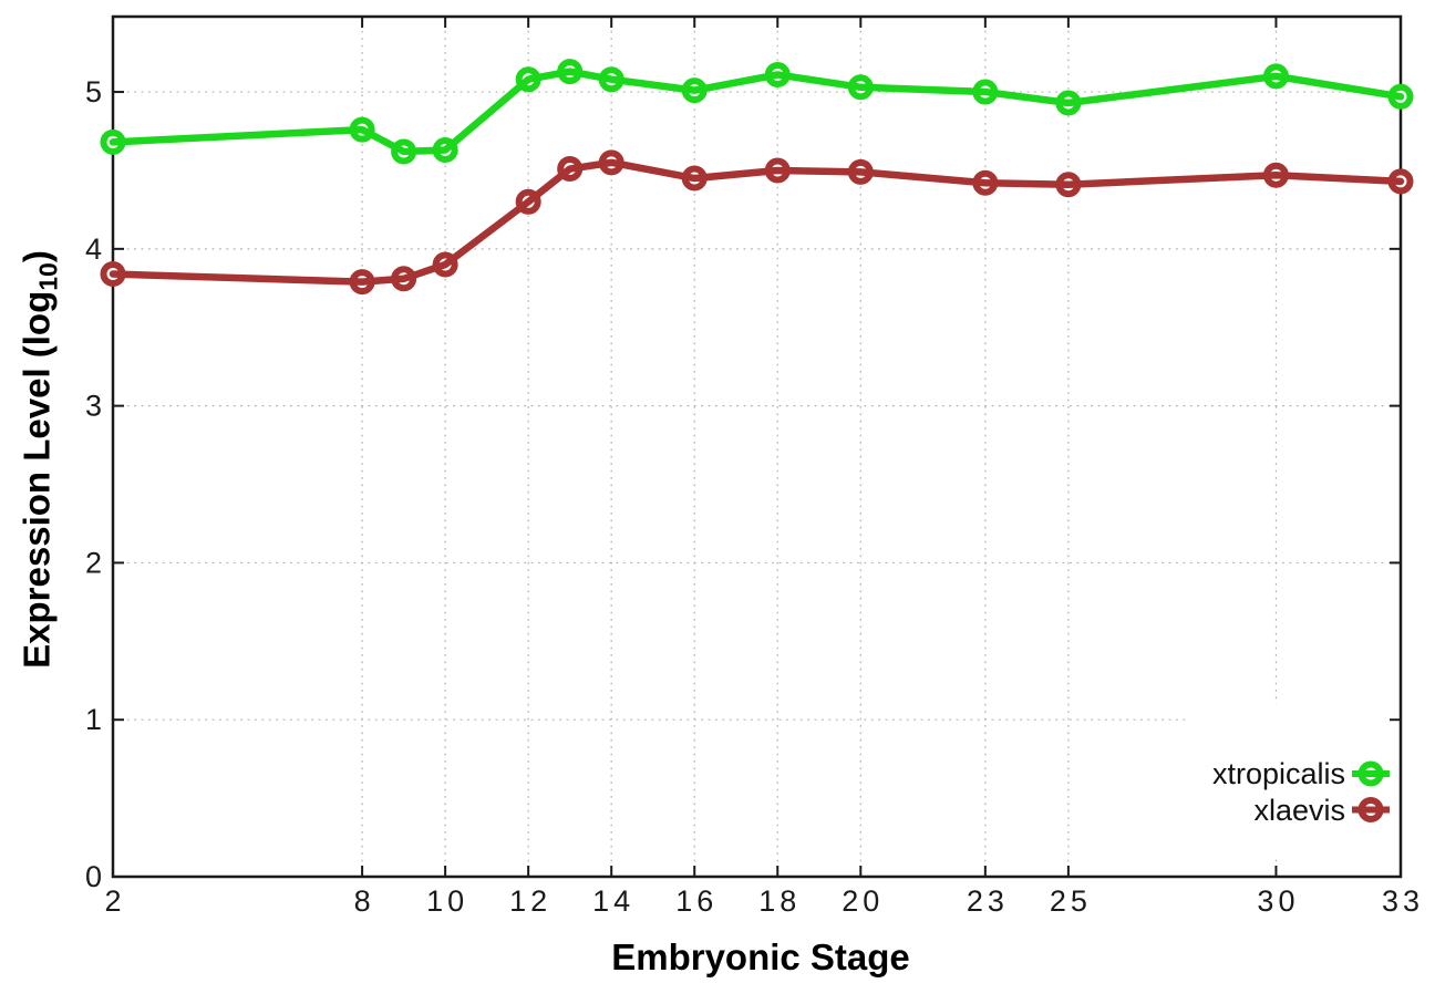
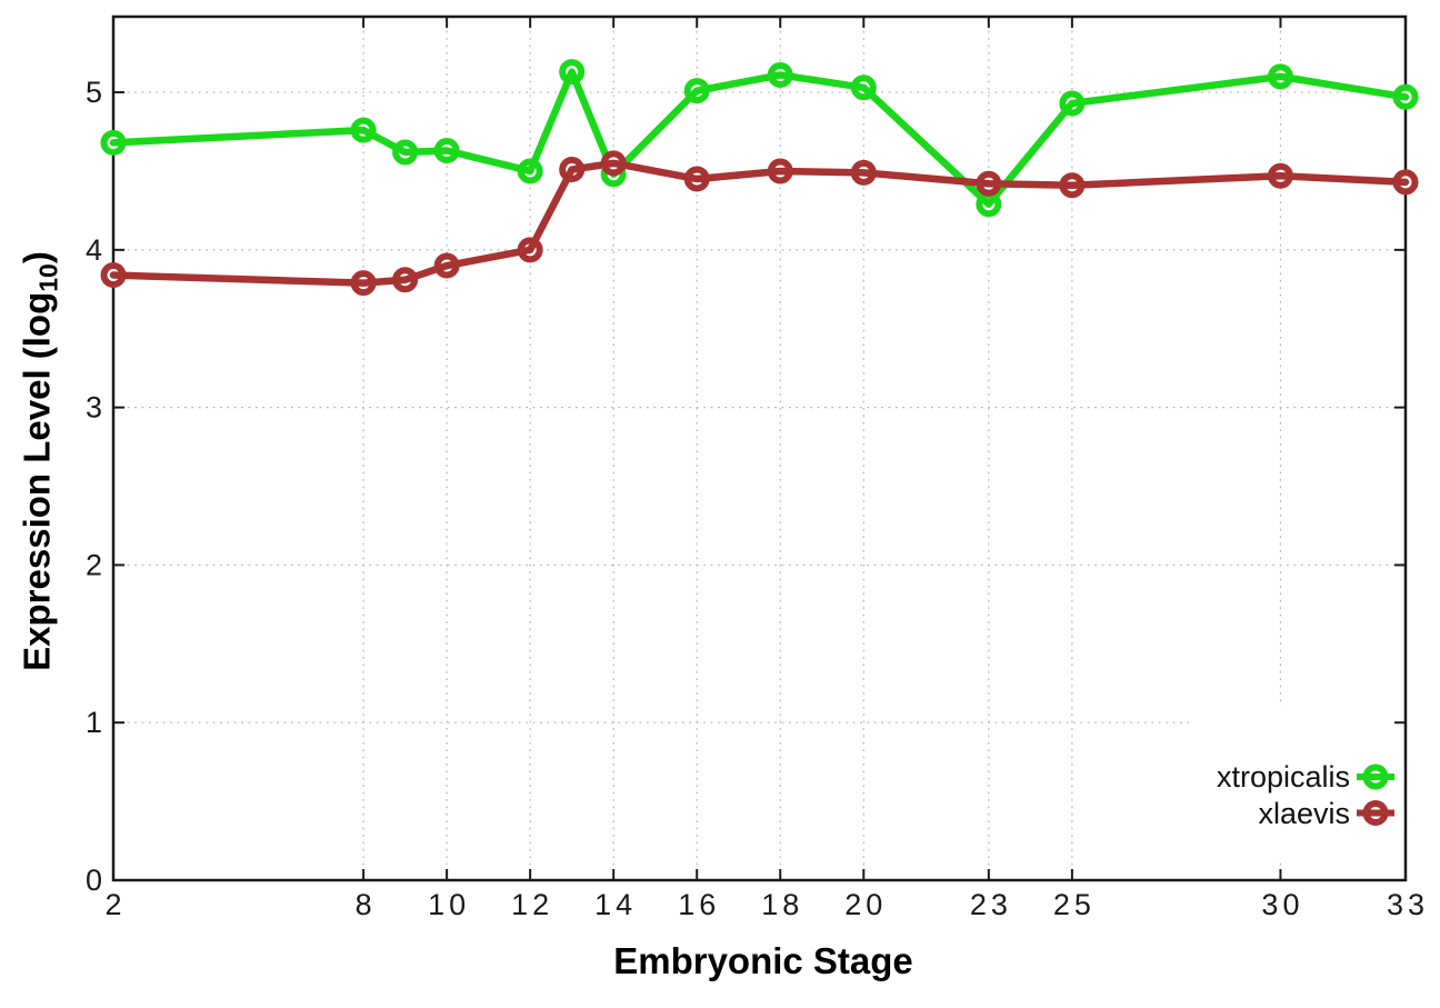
xtropicalis/12: 5.08 -> 4.50
xlaevis/12: 4.30 -> 4.00
xtropicalis/14: 5.08 -> 4.48
xtropicalis/23: 5.00 -> 4.29
